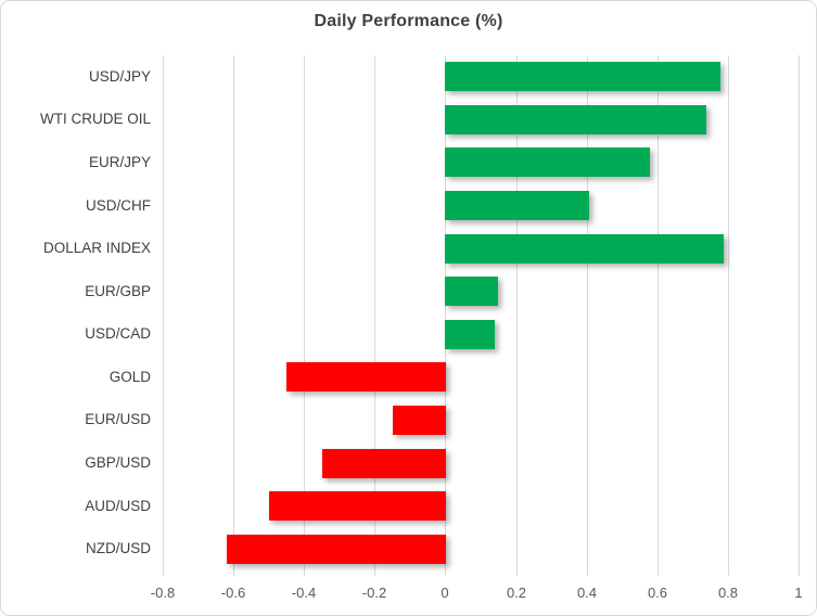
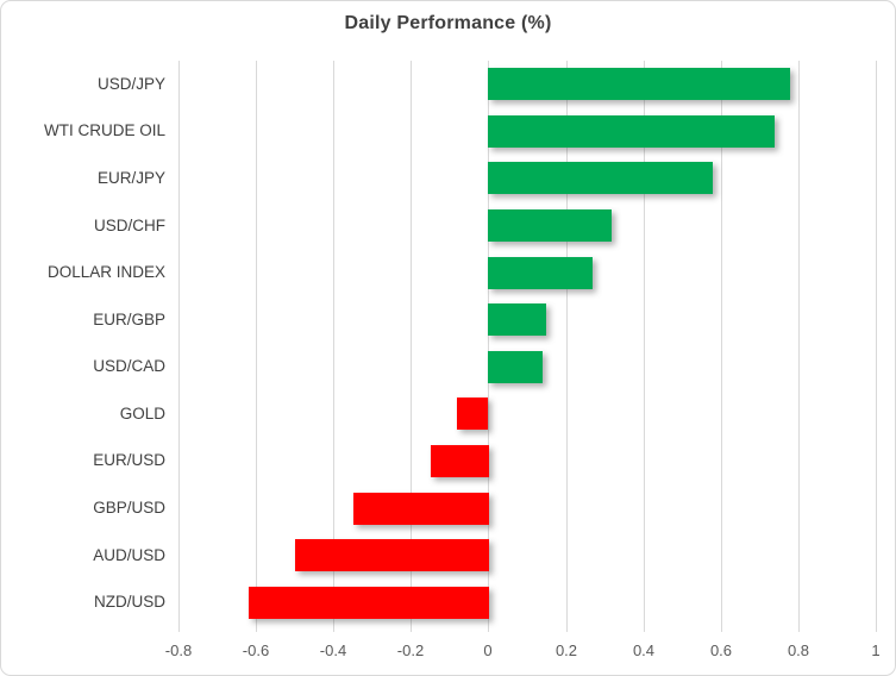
USD/CHF: 0.41 -> 0.32
DOLLAR INDEX: 0.79 -> 0.27
GOLD: -0.45 -> -0.08
